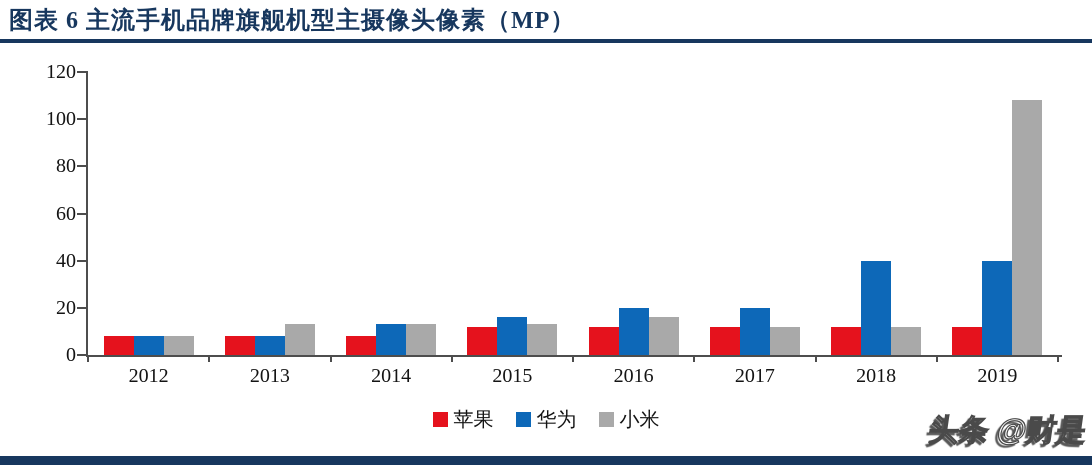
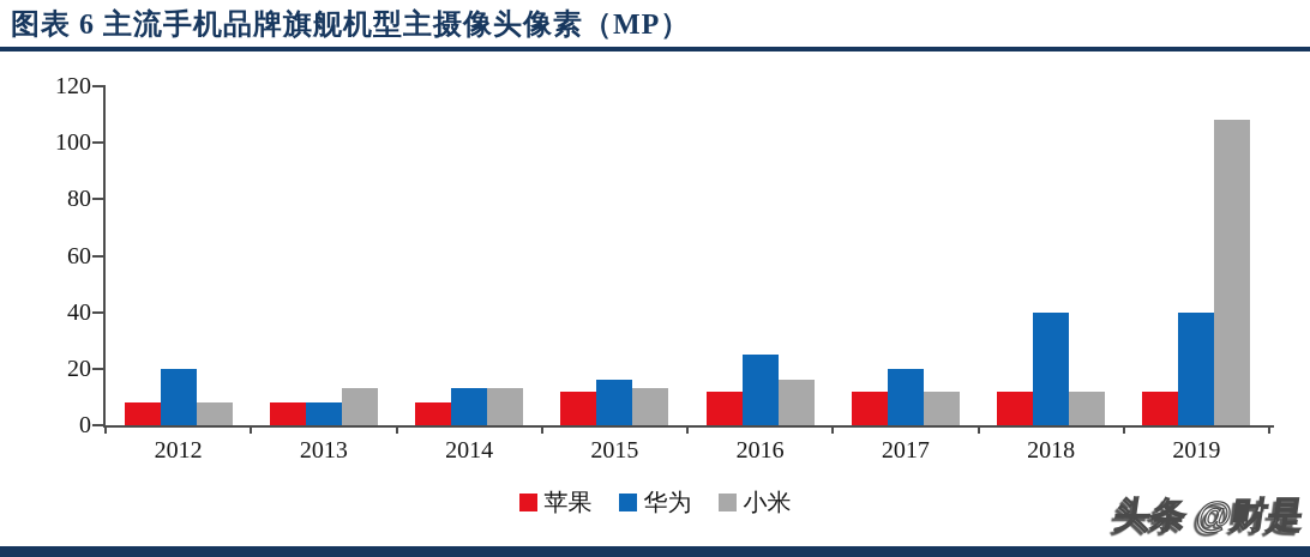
华为/2012: 8 -> 20
华为/2016: 20 -> 25
